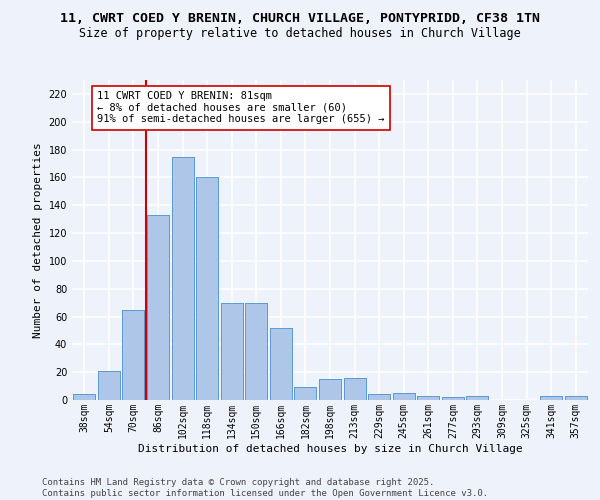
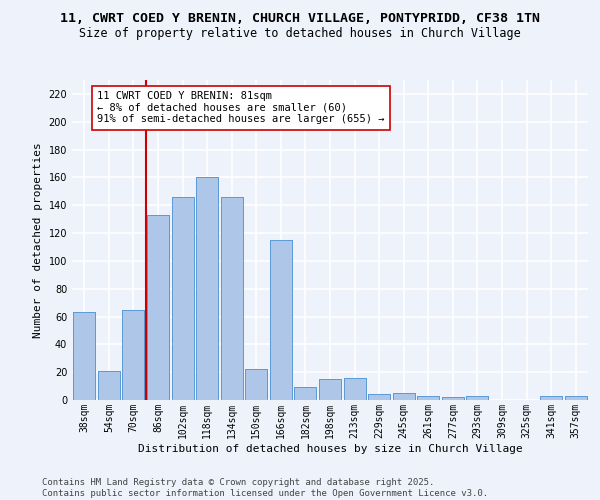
38sqm: 4 -> 63
102sqm: 175 -> 146
134sqm: 70 -> 146
150sqm: 70 -> 22
166sqm: 52 -> 115
